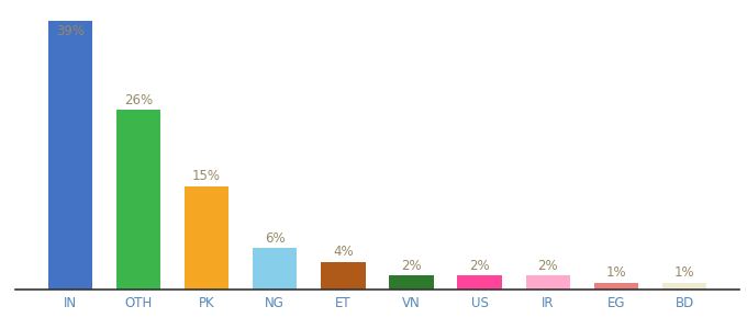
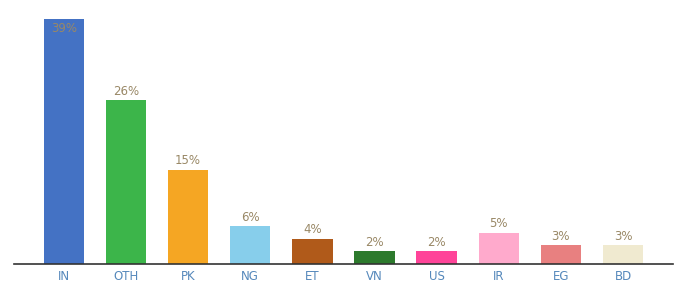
IR: 2% -> 5%
EG: 1% -> 3%
BD: 1% -> 3%
